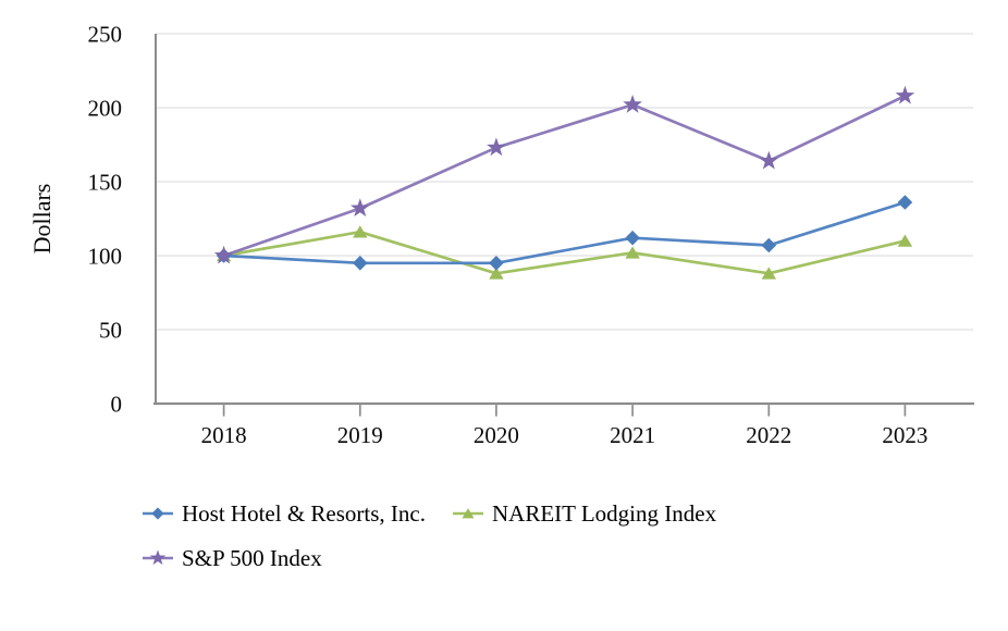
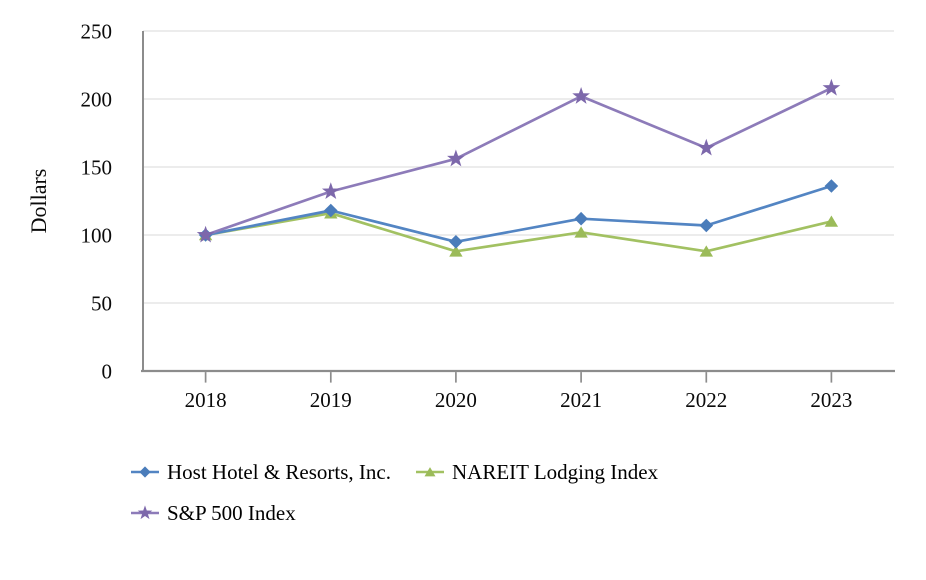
Host Hotel & Resorts, Inc./2019: 95 -> 118
S&P 500 Index/2020: 173 -> 156
